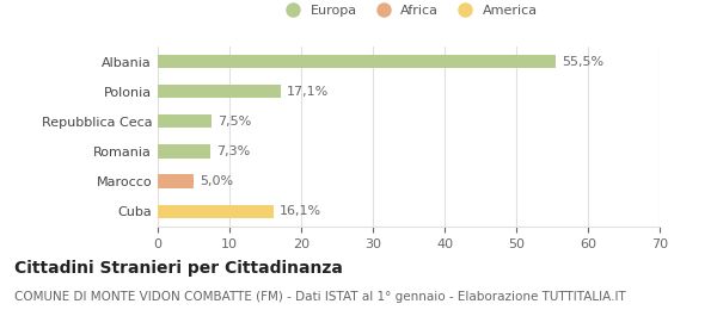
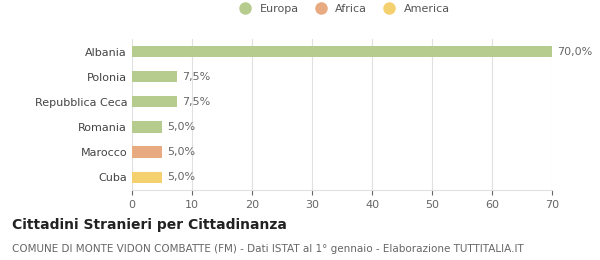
Albania: 55,5% -> 70,0%
Polonia: 17,1% -> 7,5%
Romania: 7,3% -> 5,0%
Cuba: 16,1% -> 5,0%
